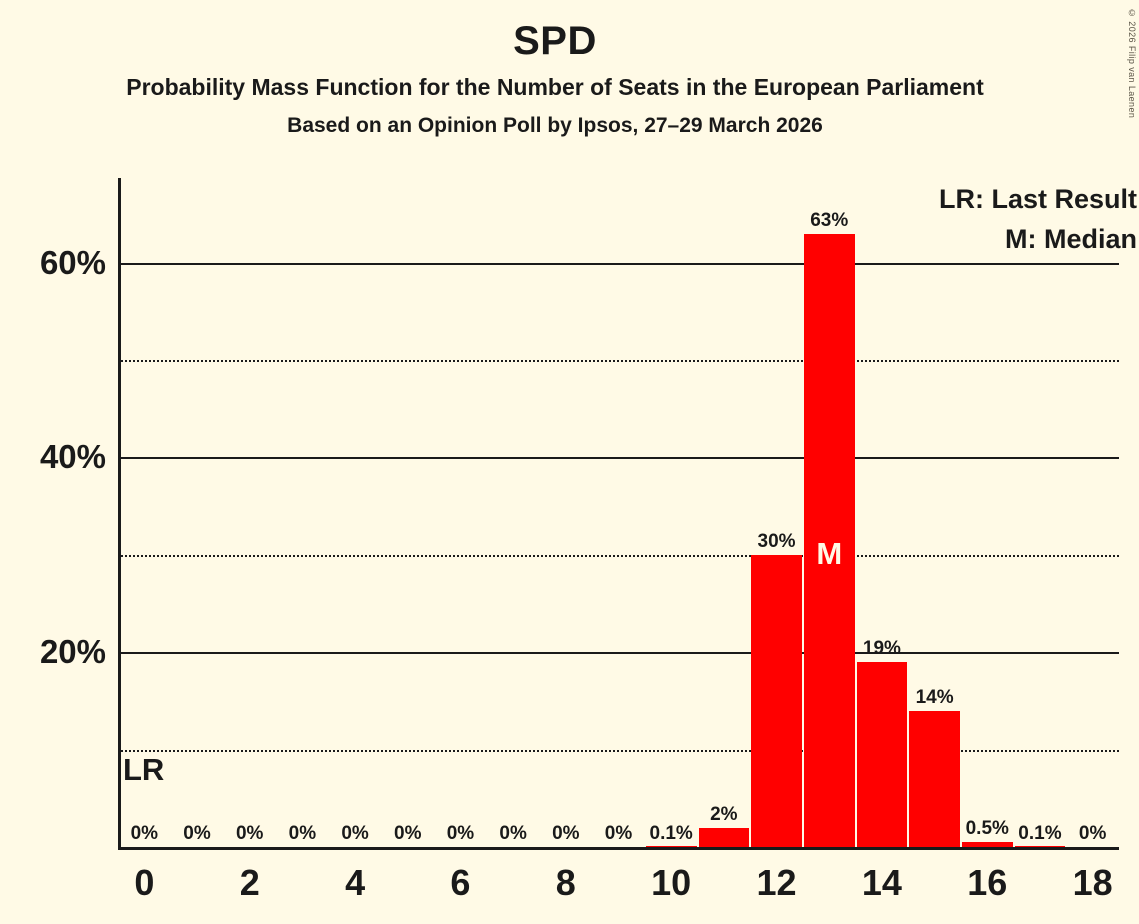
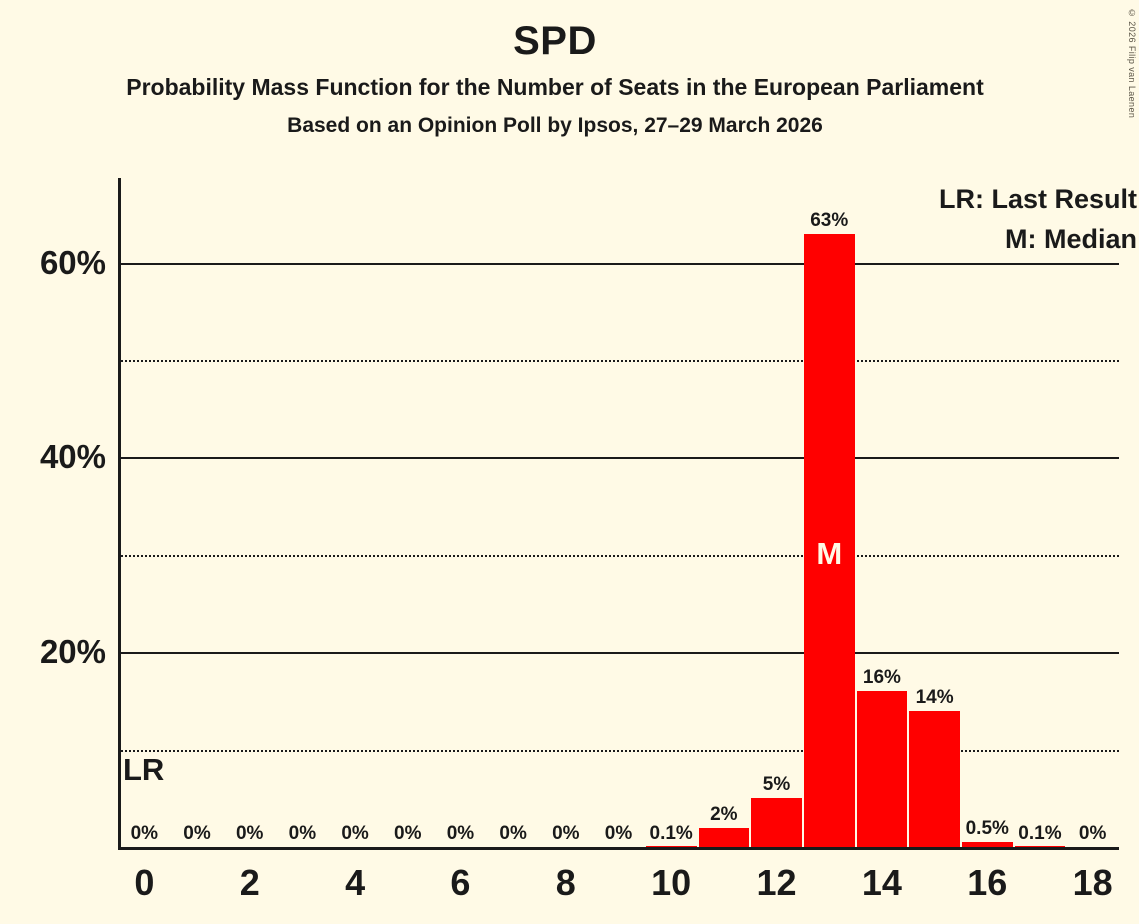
12: 30% -> 5%
14: 19% -> 16%
